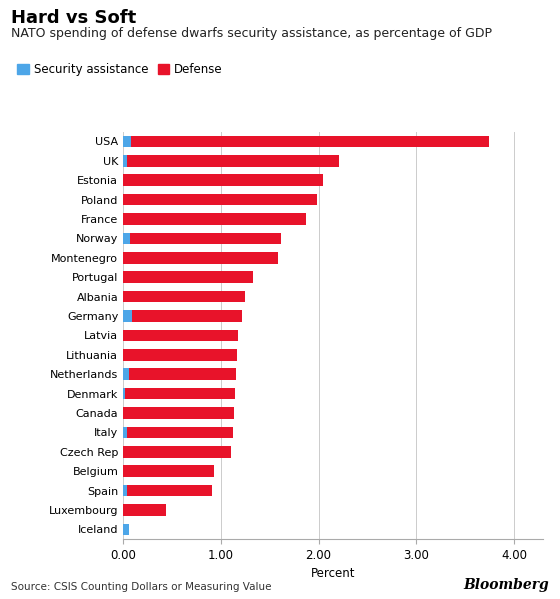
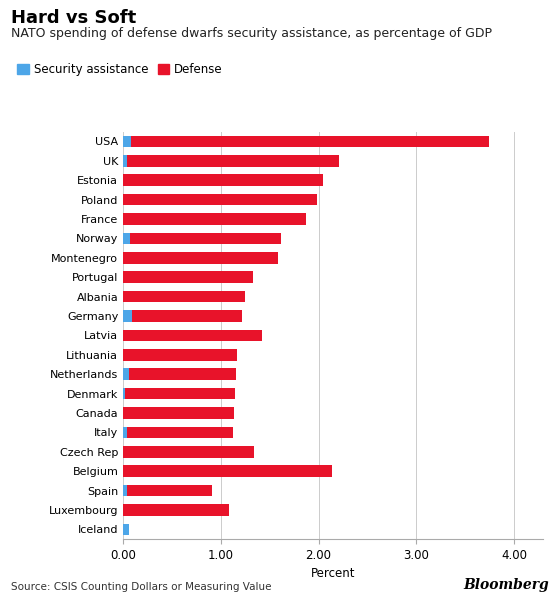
Defense/Latvia: 1.18 -> 1.42
Defense/Czech Rep: 1.10 -> 1.34
Defense/Belgium: 0.93 -> 2.14
Defense/Luxembourg: 0.44 -> 1.08
